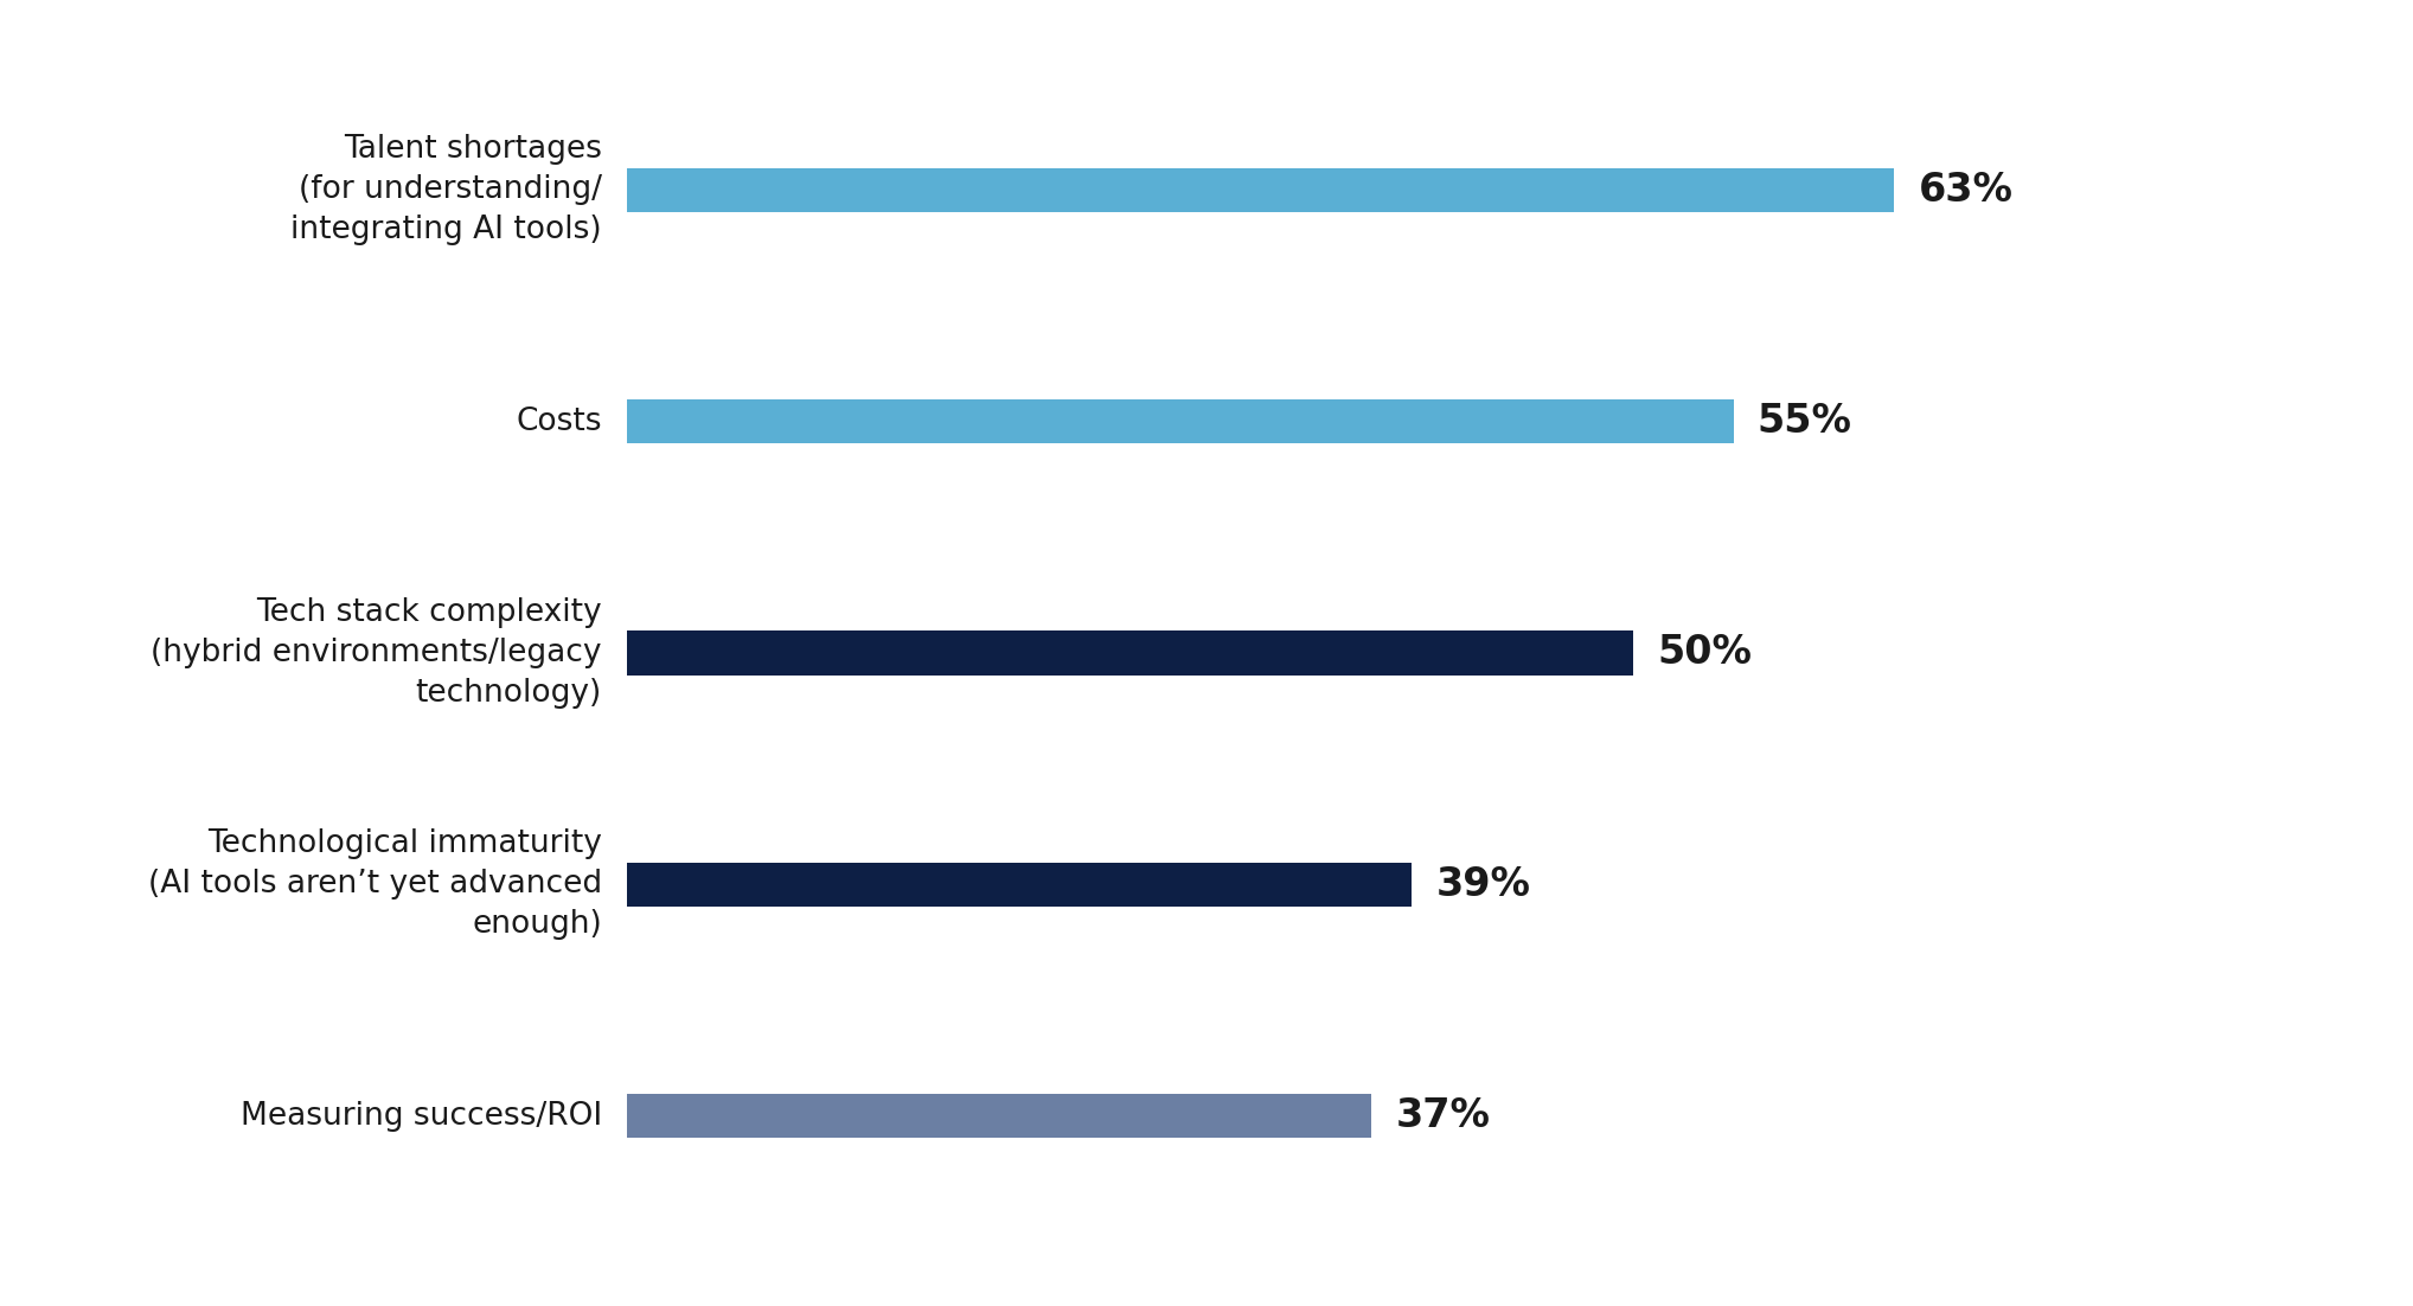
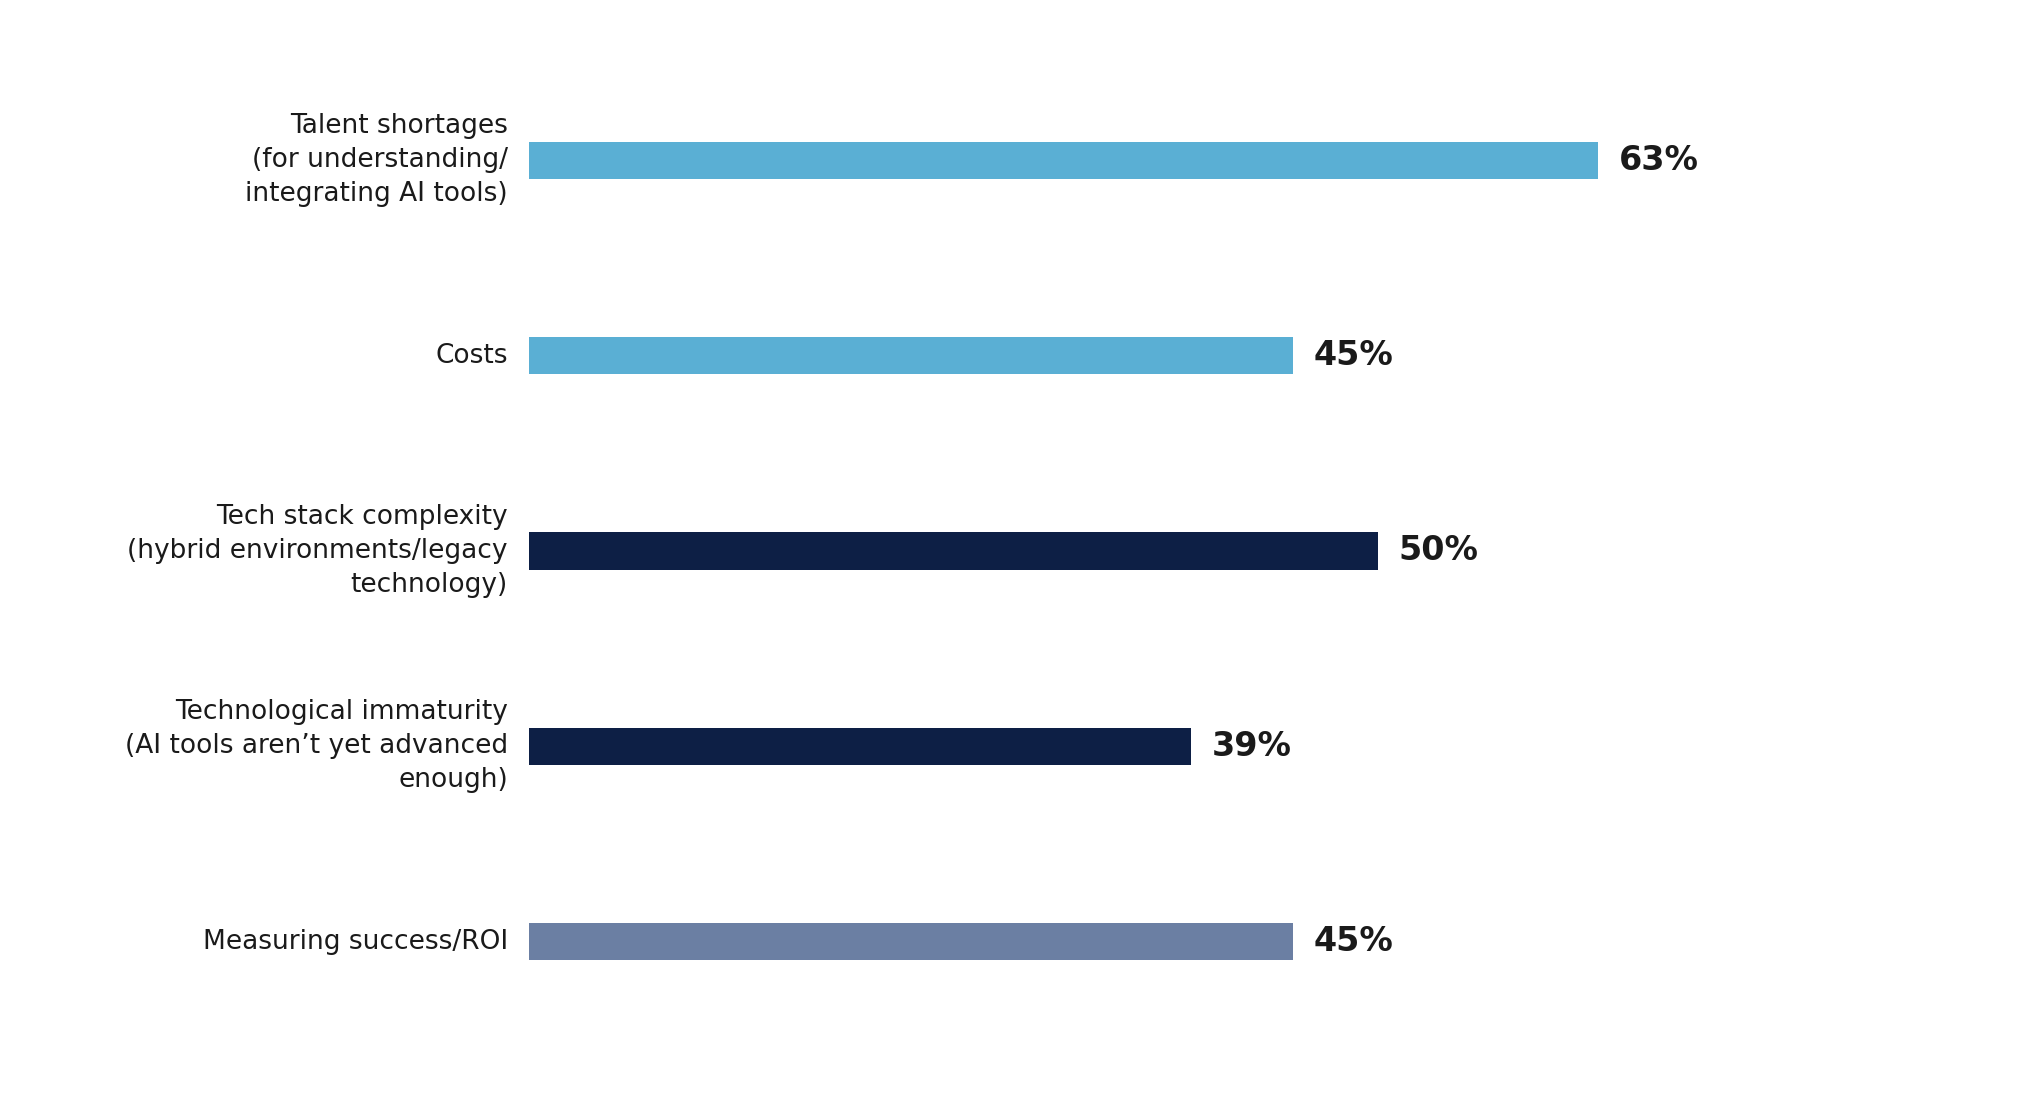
Costs: 55% -> 45%
Measuring success/ROI: 37% -> 45%
